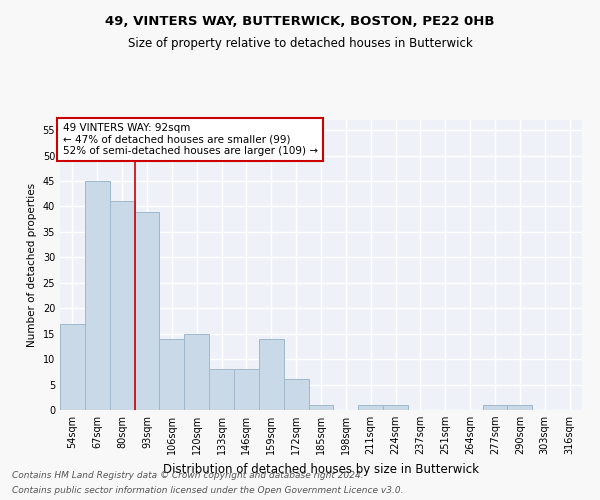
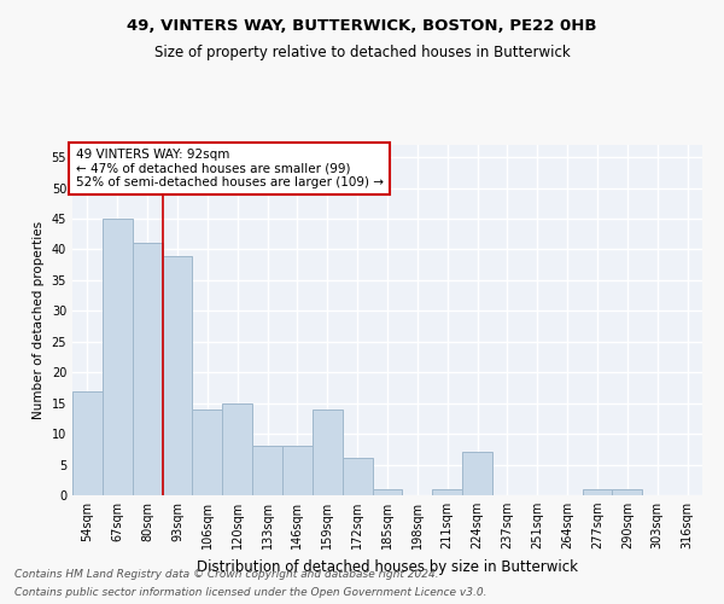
224sqm: 1 -> 7
